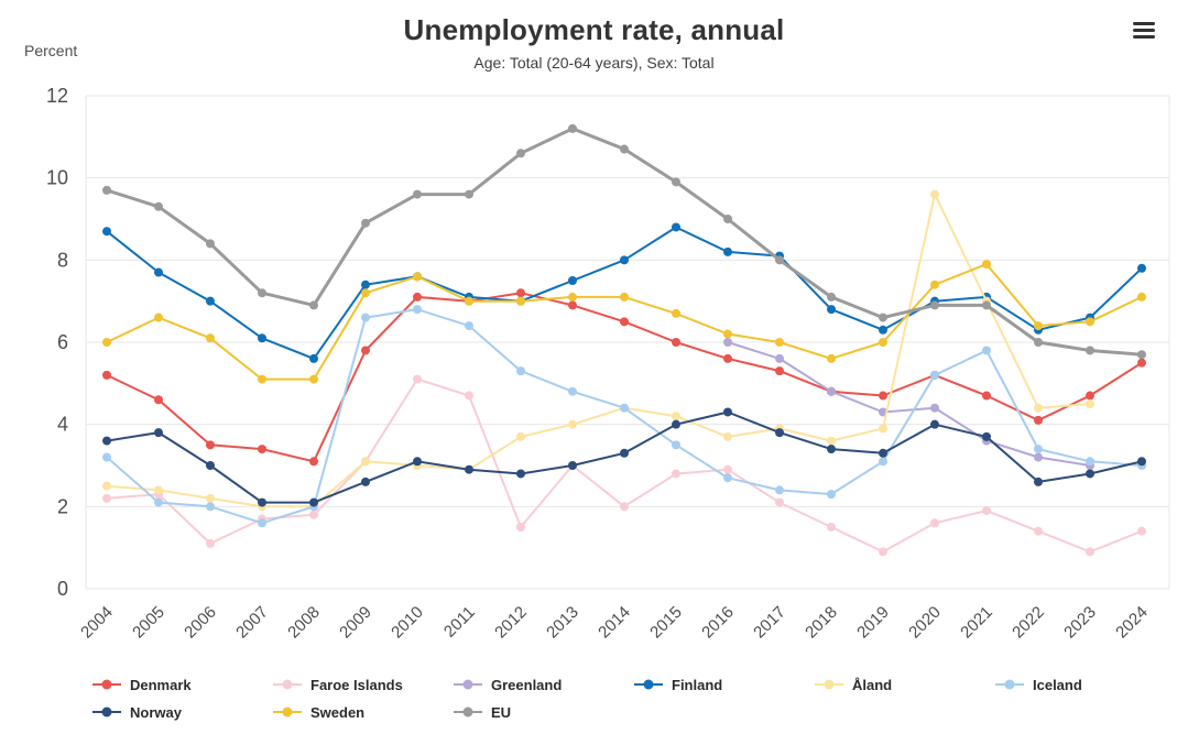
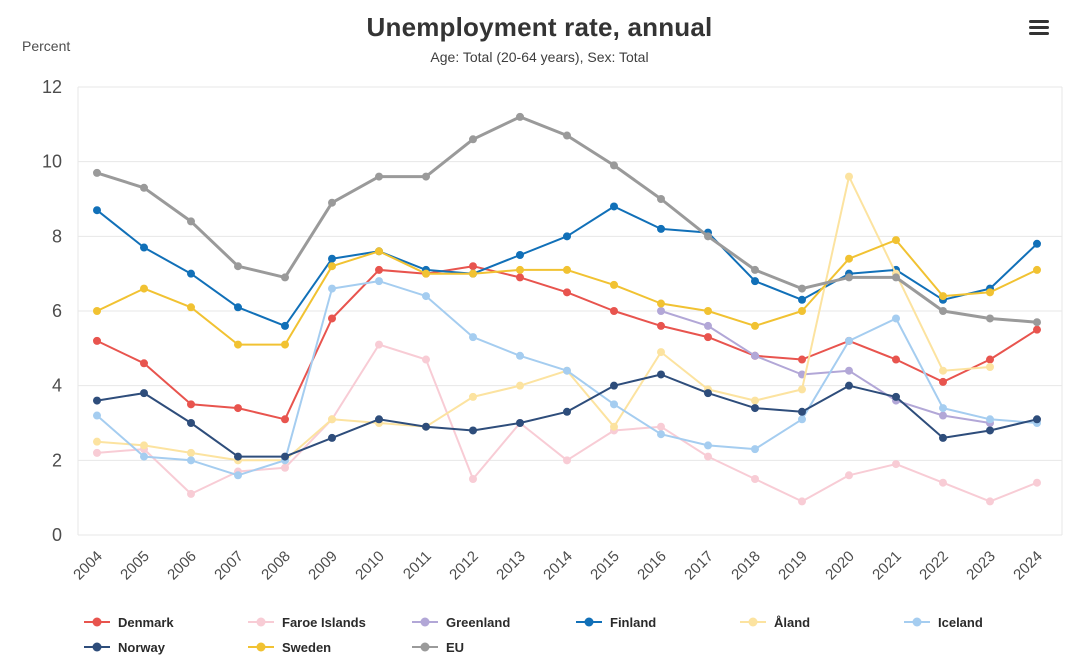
Åland/2015: 4.2 -> 2.9
Åland/2016: 3.7 -> 4.9
